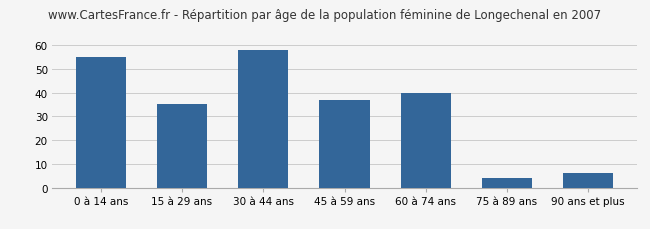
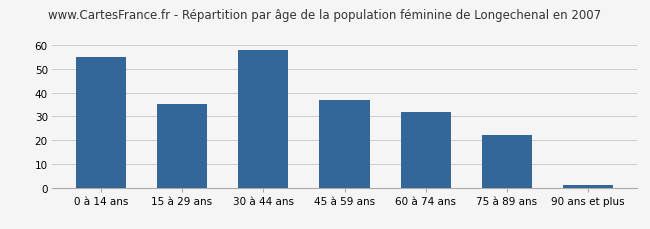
60 à 74 ans: 40 -> 32
75 à 89 ans: 4 -> 22
90 ans et plus: 6 -> 1
